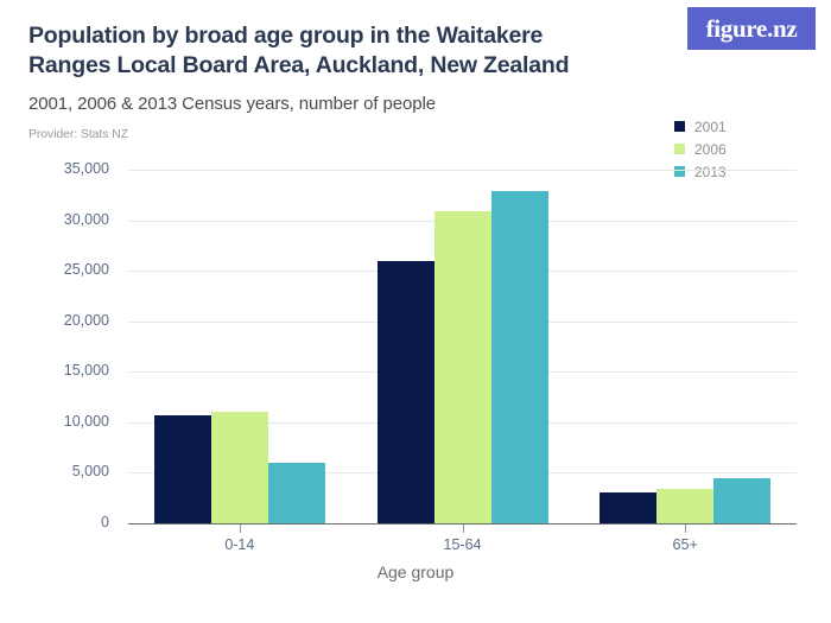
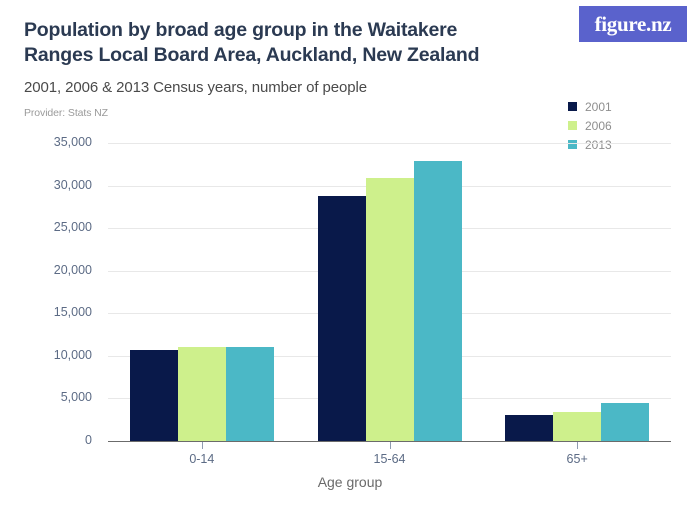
2013/0-14: 6000 -> 11000
2001/15-64: 26000 -> 29000
